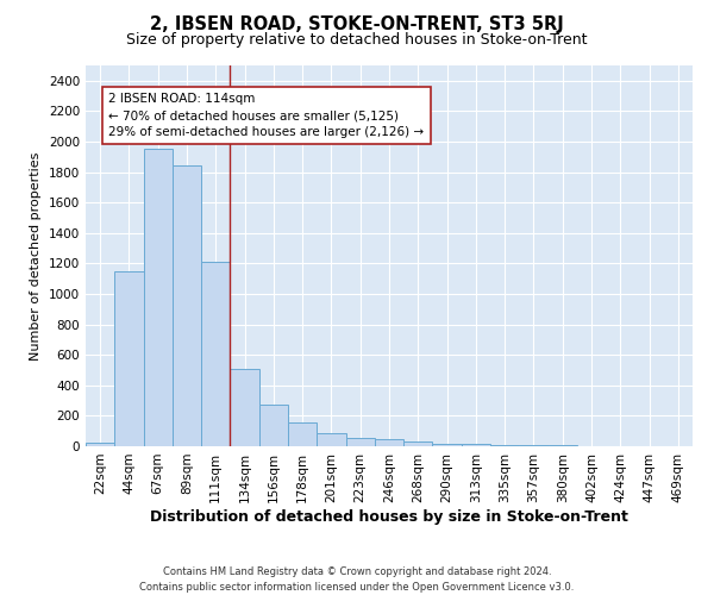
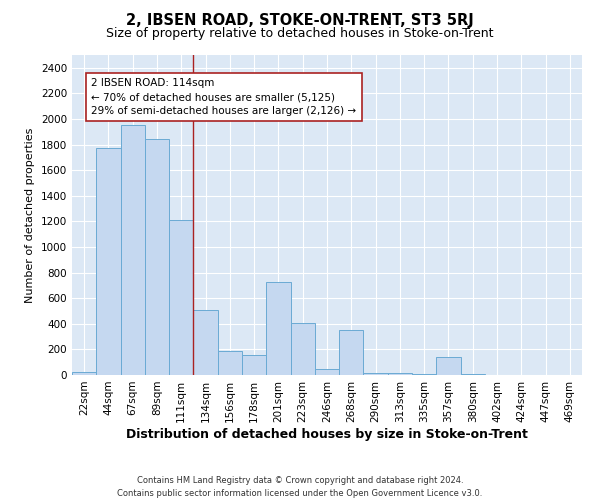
44sqm: 1150 -> 1770
156sqm: 270 -> 190
201sqm: 80 -> 730
223sqm: 60 -> 410
268sqm: 30 -> 350
357sqm: 0 -> 140
